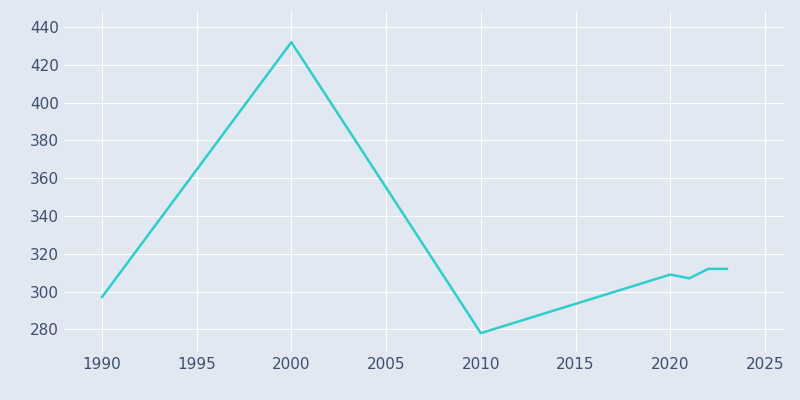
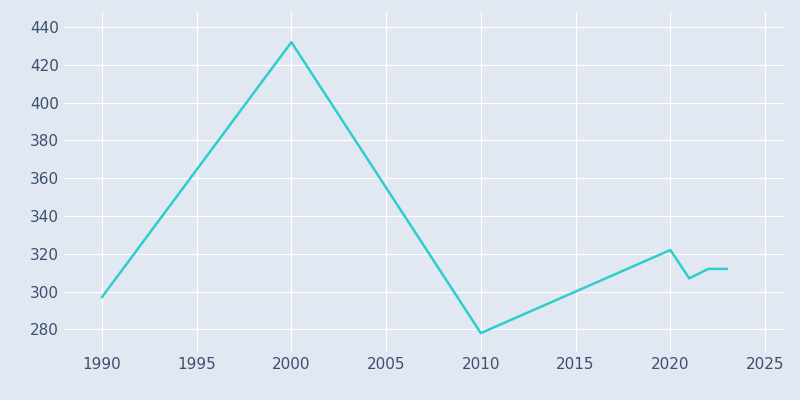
2020: 309 -> 322
